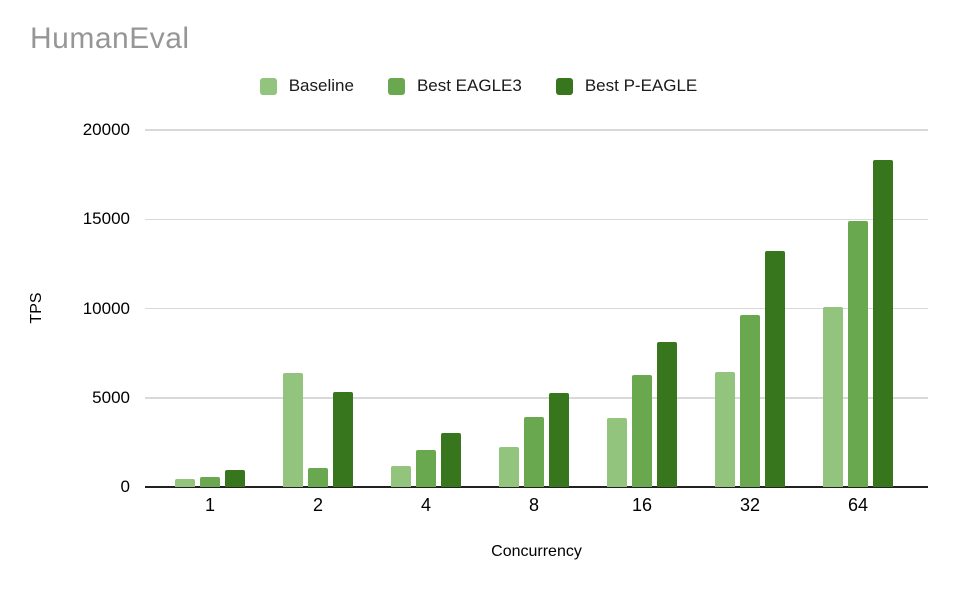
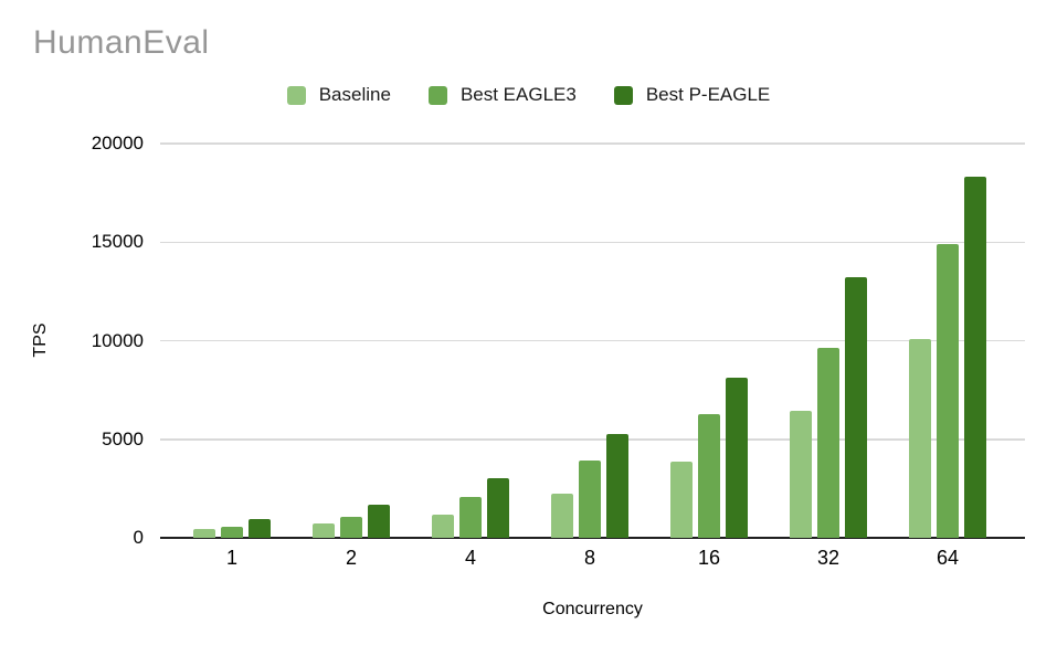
Baseline/2: 6400 -> 800
Best P-EAGLE/2: 5300 -> 1700
